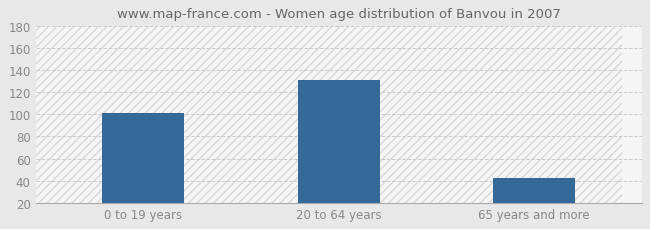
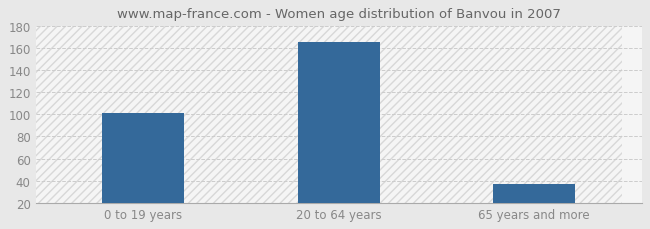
20 to 64 years: 131 -> 165
65 years and more: 42 -> 37
